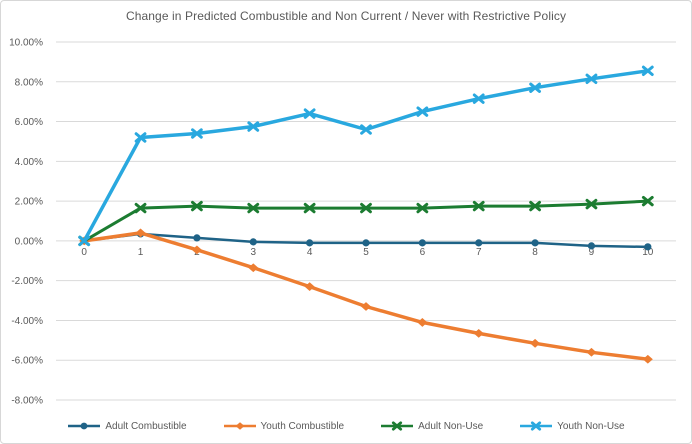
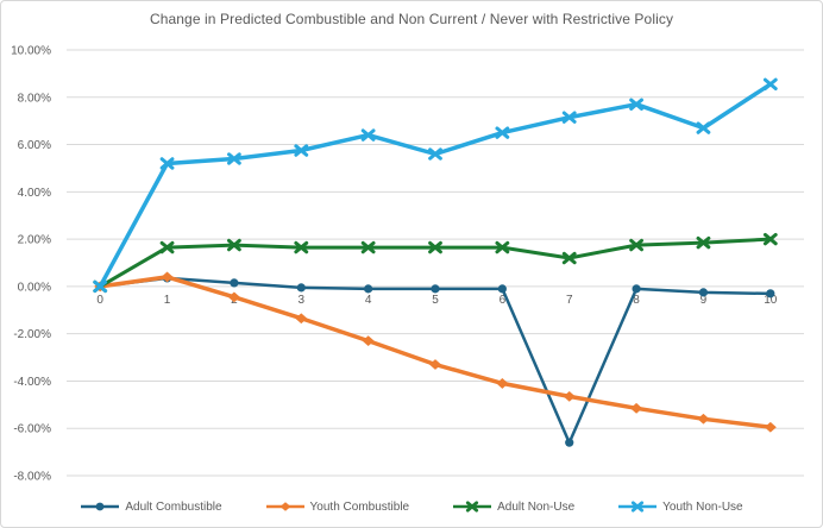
Adult Combustible/7: -0.1% -> -6.6%
Adult Non-Use/7: 1.8% -> 1.2%
Youth Non-Use/9: 8.2% -> 6.7%
